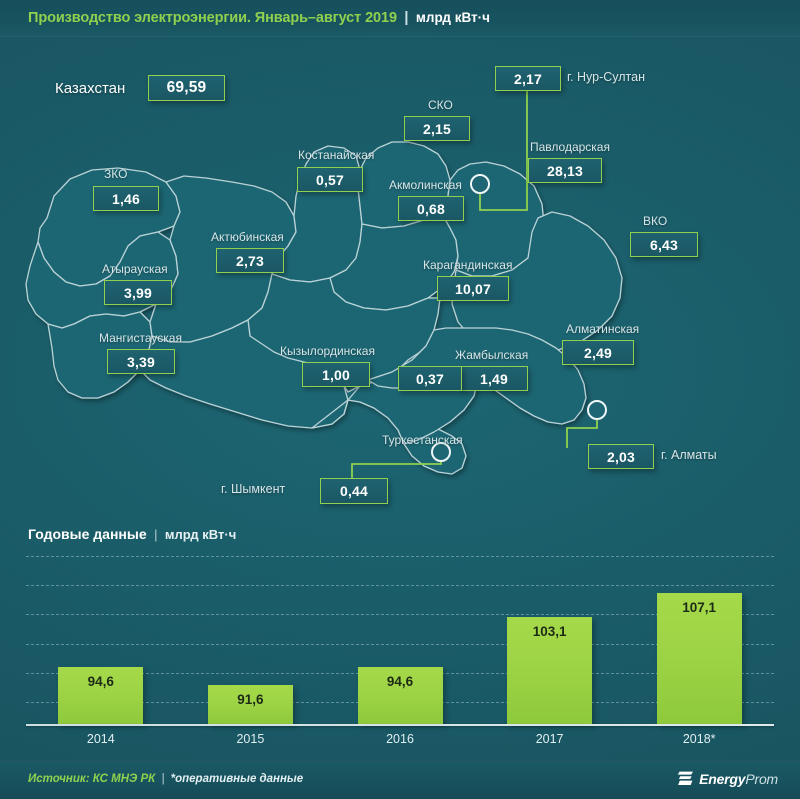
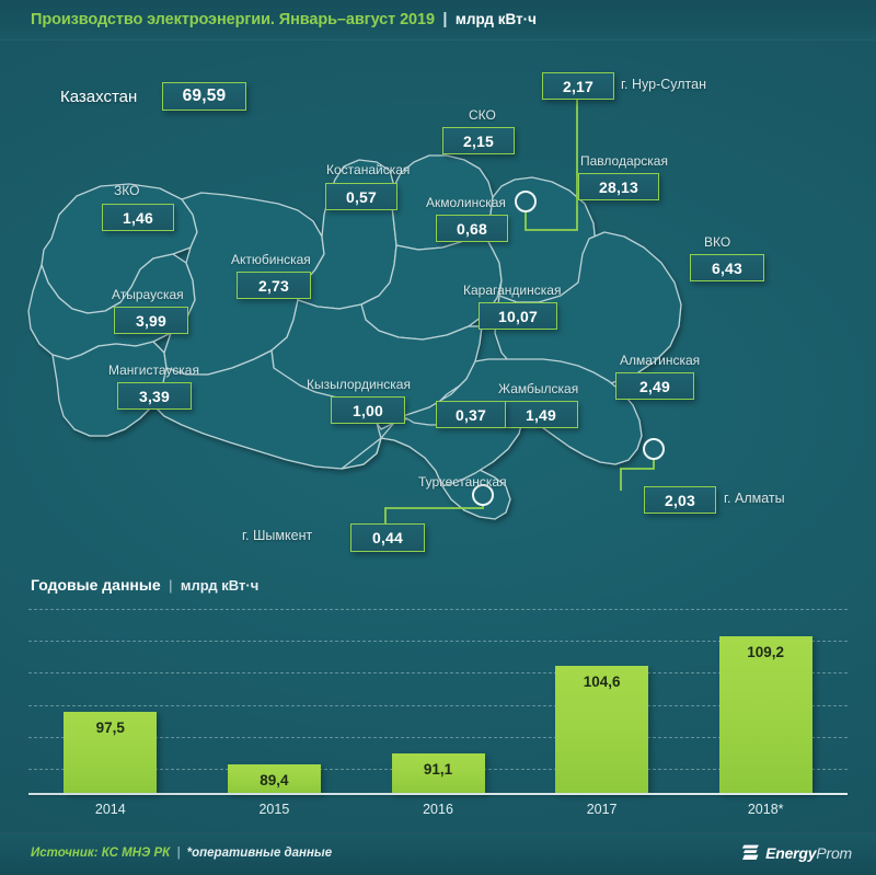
2014: 94,6 -> 97,5
2015: 91,6 -> 89,4
2016: 94,6 -> 91,1
2017: 103,1 -> 104,6
2018*: 107,1 -> 109,2
